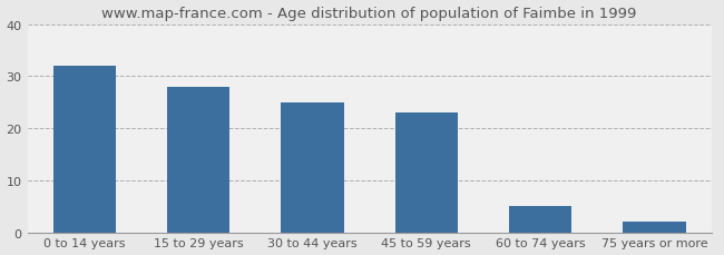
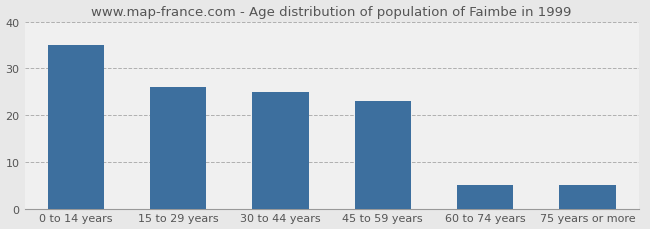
0 to 14 years: 32 -> 35
15 to 29 years: 28 -> 26
75 years or more: 2 -> 5
